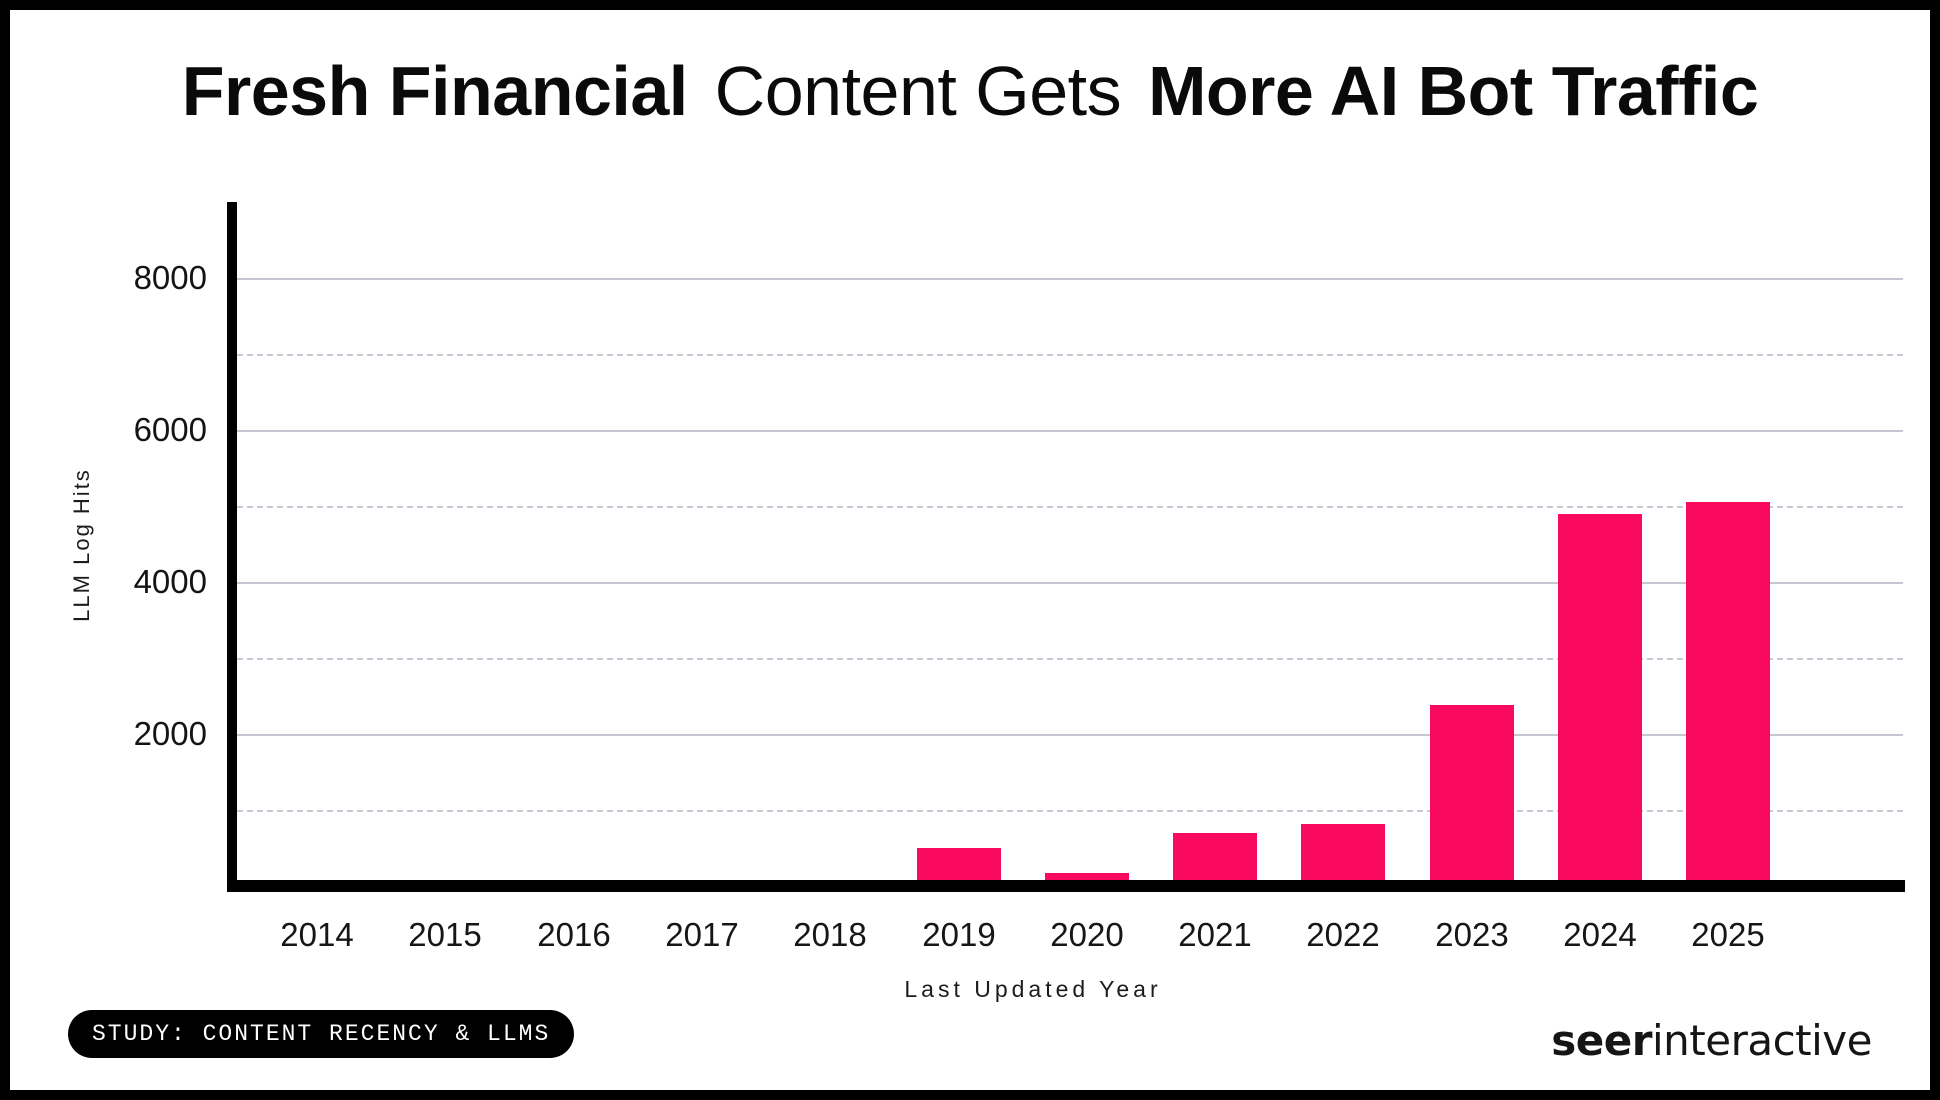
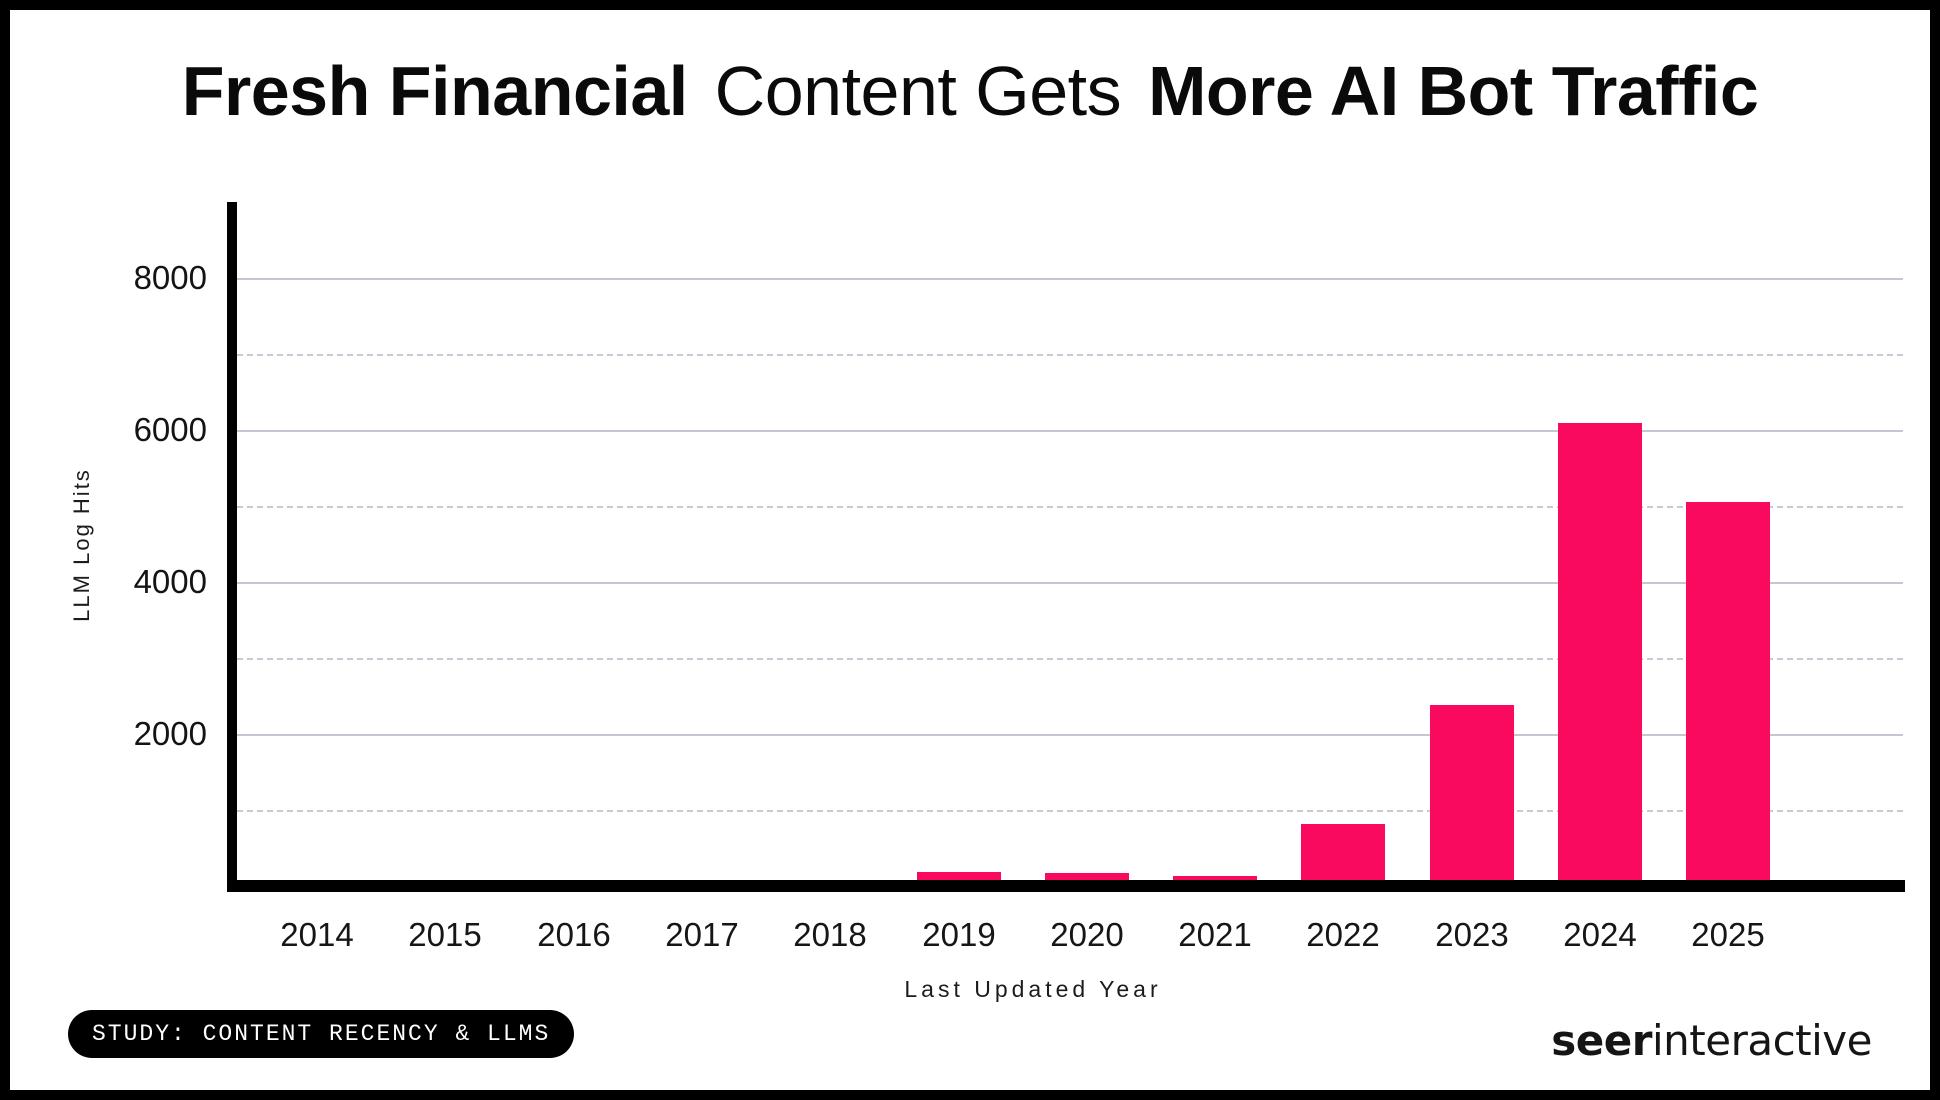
2019: 500 -> 200
2021: 700 -> 100
2024: 4900 -> 6100
